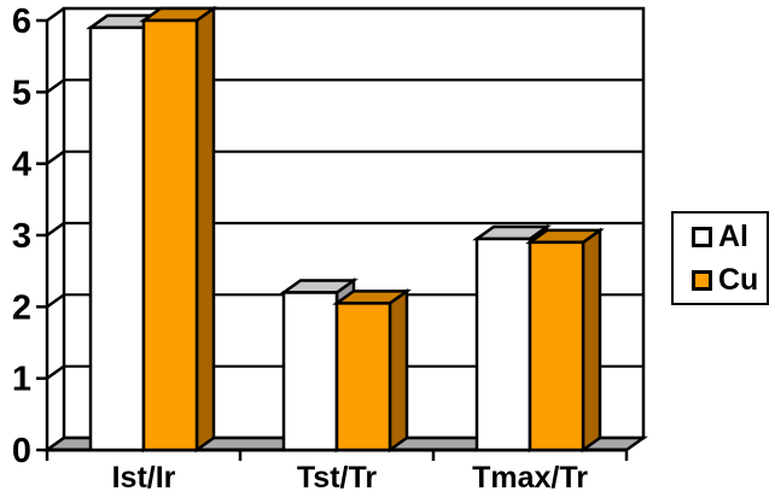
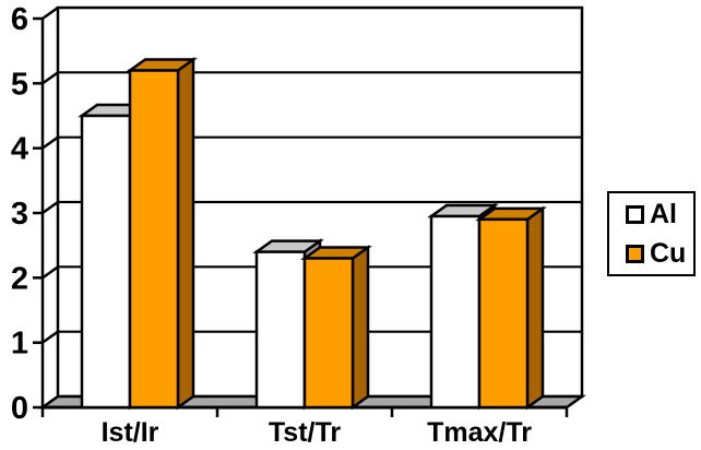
Al/Ist/Ir: 5.9 -> 4.5
Cu/Ist/Ir: 6.0 -> 5.2
Al/Tst/Tr: 2.2 -> 2.4
Cu/Tst/Tr: 2.0 -> 2.3
